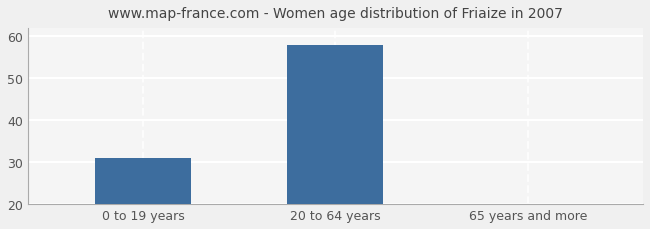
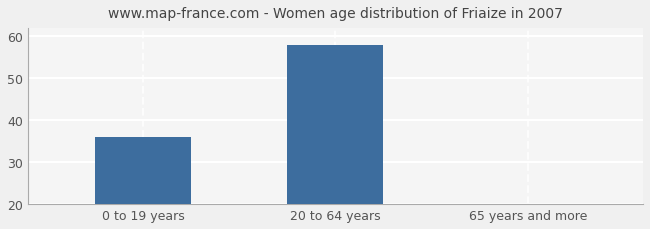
0 to 19 years: 31 -> 36
